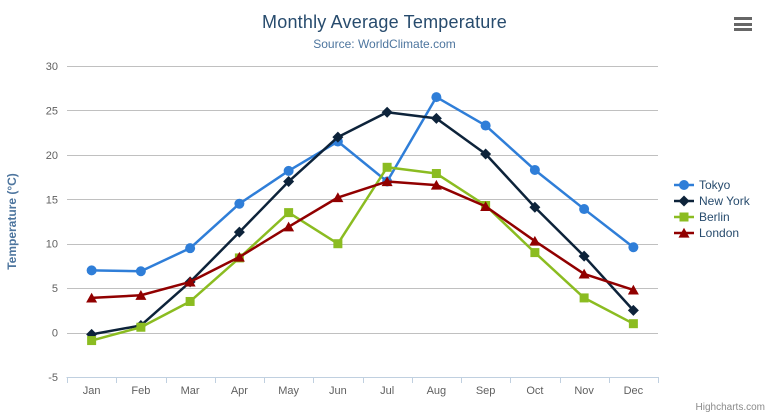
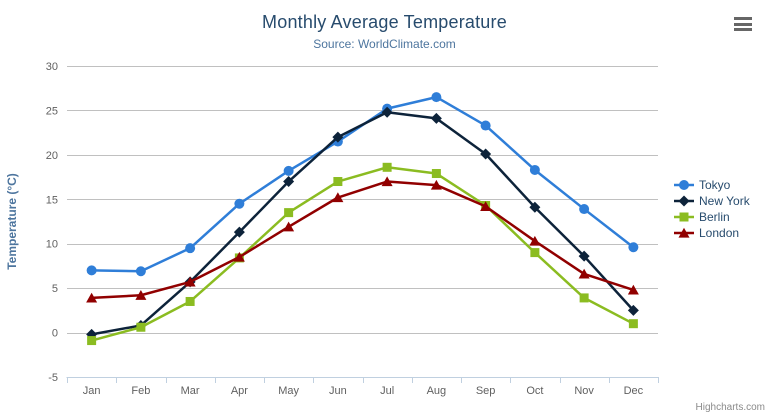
Berlin/Jun: 10 -> 17
Tokyo/Jul: 17 -> 25
